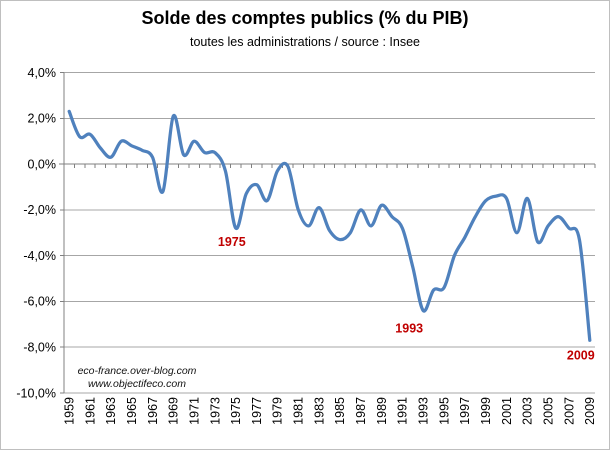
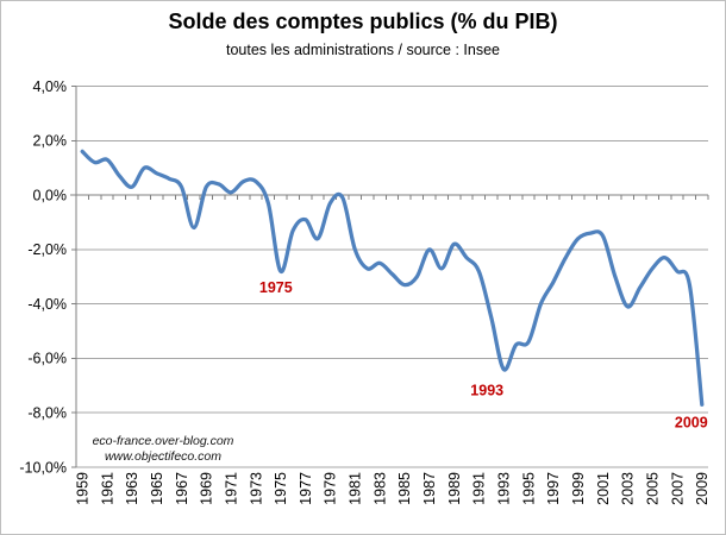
1959: 2,3% -> 1,6%
1969: 2,1% -> 0,3%
1971: 1,0% -> 0,1%
1983: -1,9% -> -2,5%
2003: -1,5% -> -4,1%
